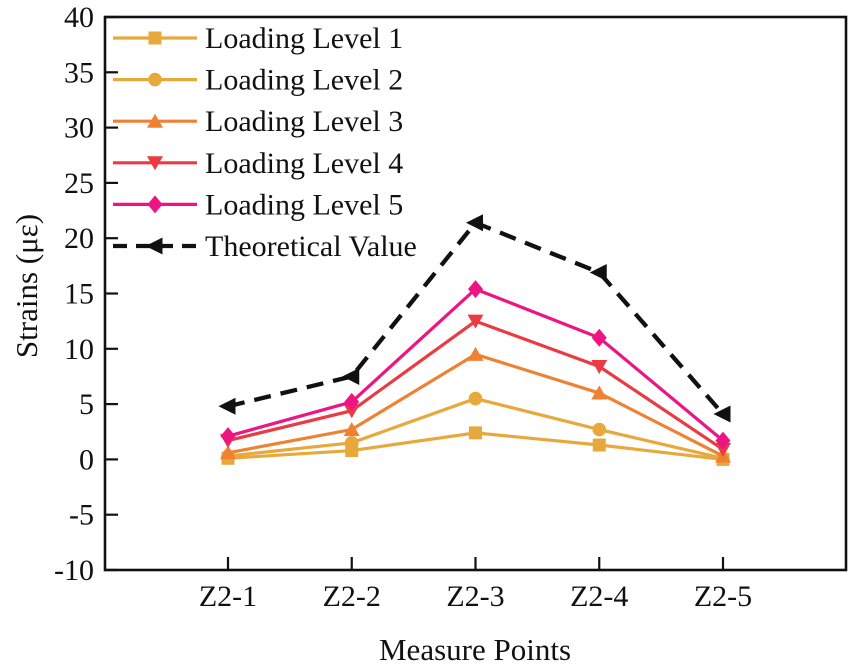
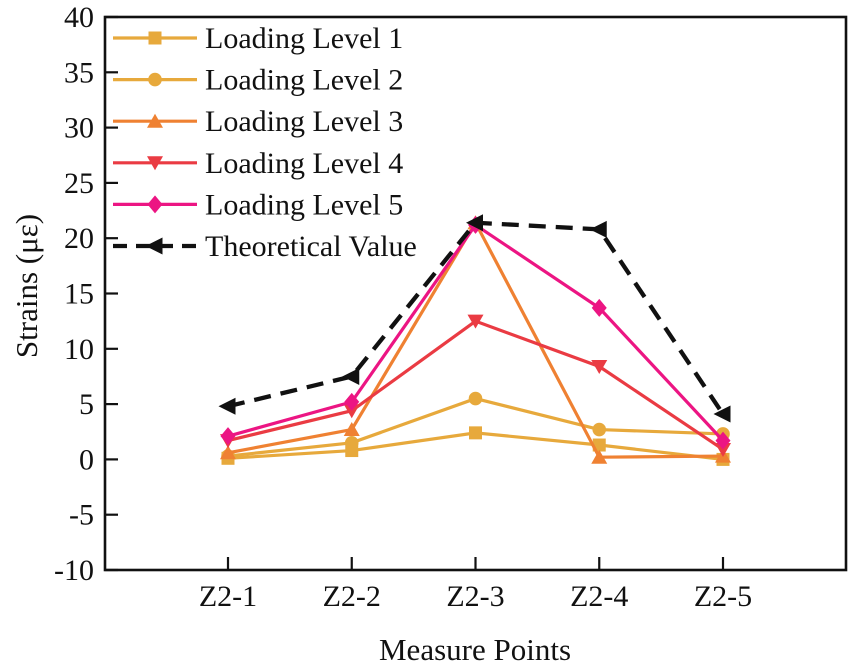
Loading Level 3/Z2-3: 9.5 -> 21.4
Loading Level 5/Z2-3: 15.4 -> 21.2
Loading Level 3/Z2-4: 6.0 -> 0.2
Loading Level 5/Z2-4: 11.0 -> 13.7
Theoretical Value/Z2-4: 16.9 -> 20.8
Loading Level 2/Z2-5: 0.1 -> 2.3
